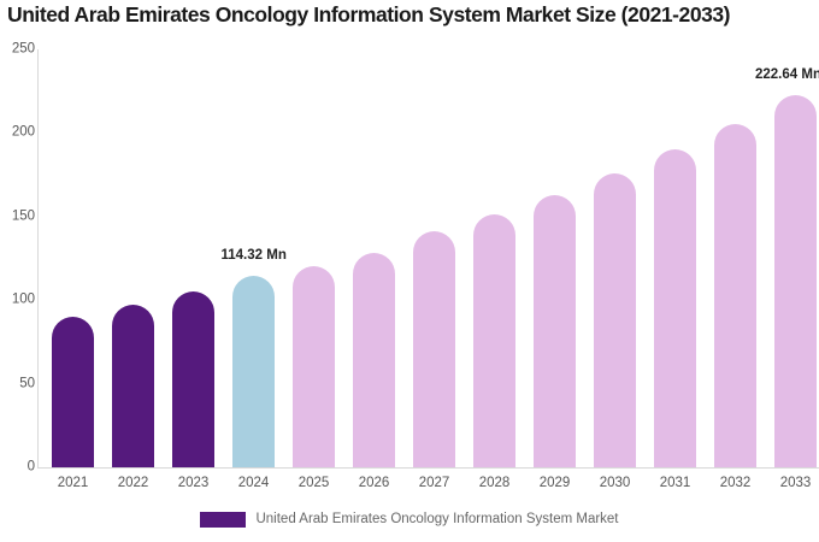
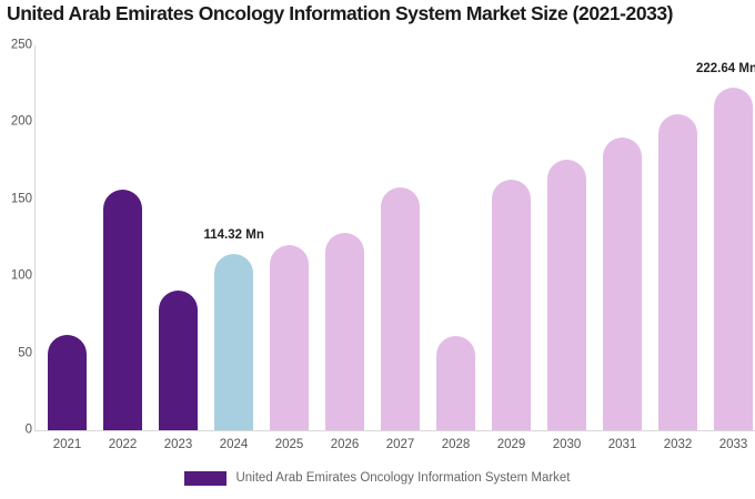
2021: 90 -> 62
2022: 97 -> 156
2023: 105 -> 91
2027: 141 -> 158
2028: 151 -> 61
